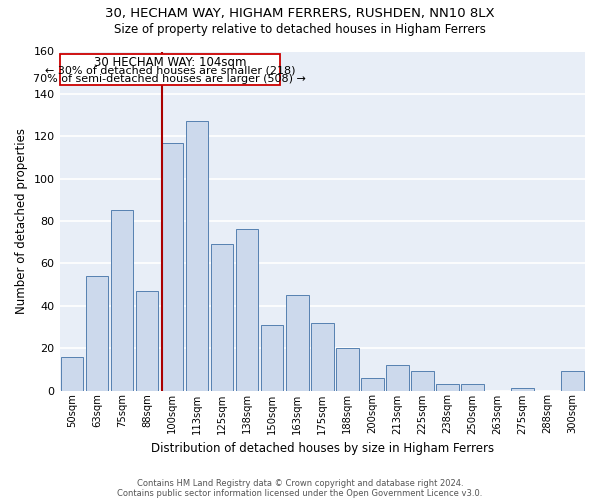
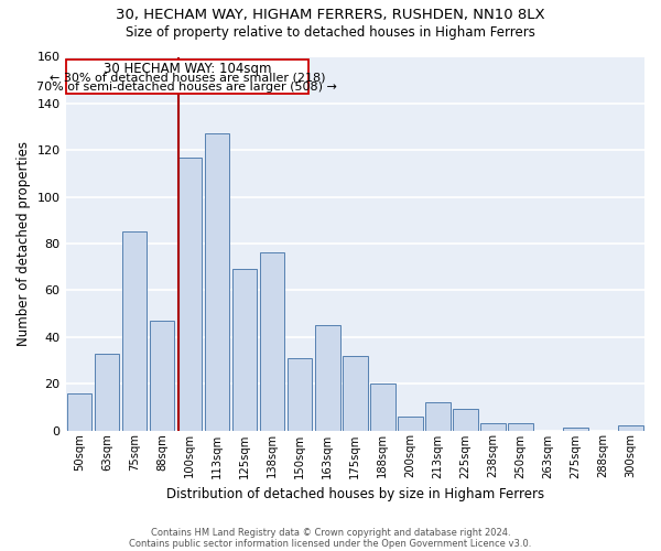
63sqm: 54 -> 33
300sqm: 9 -> 2
